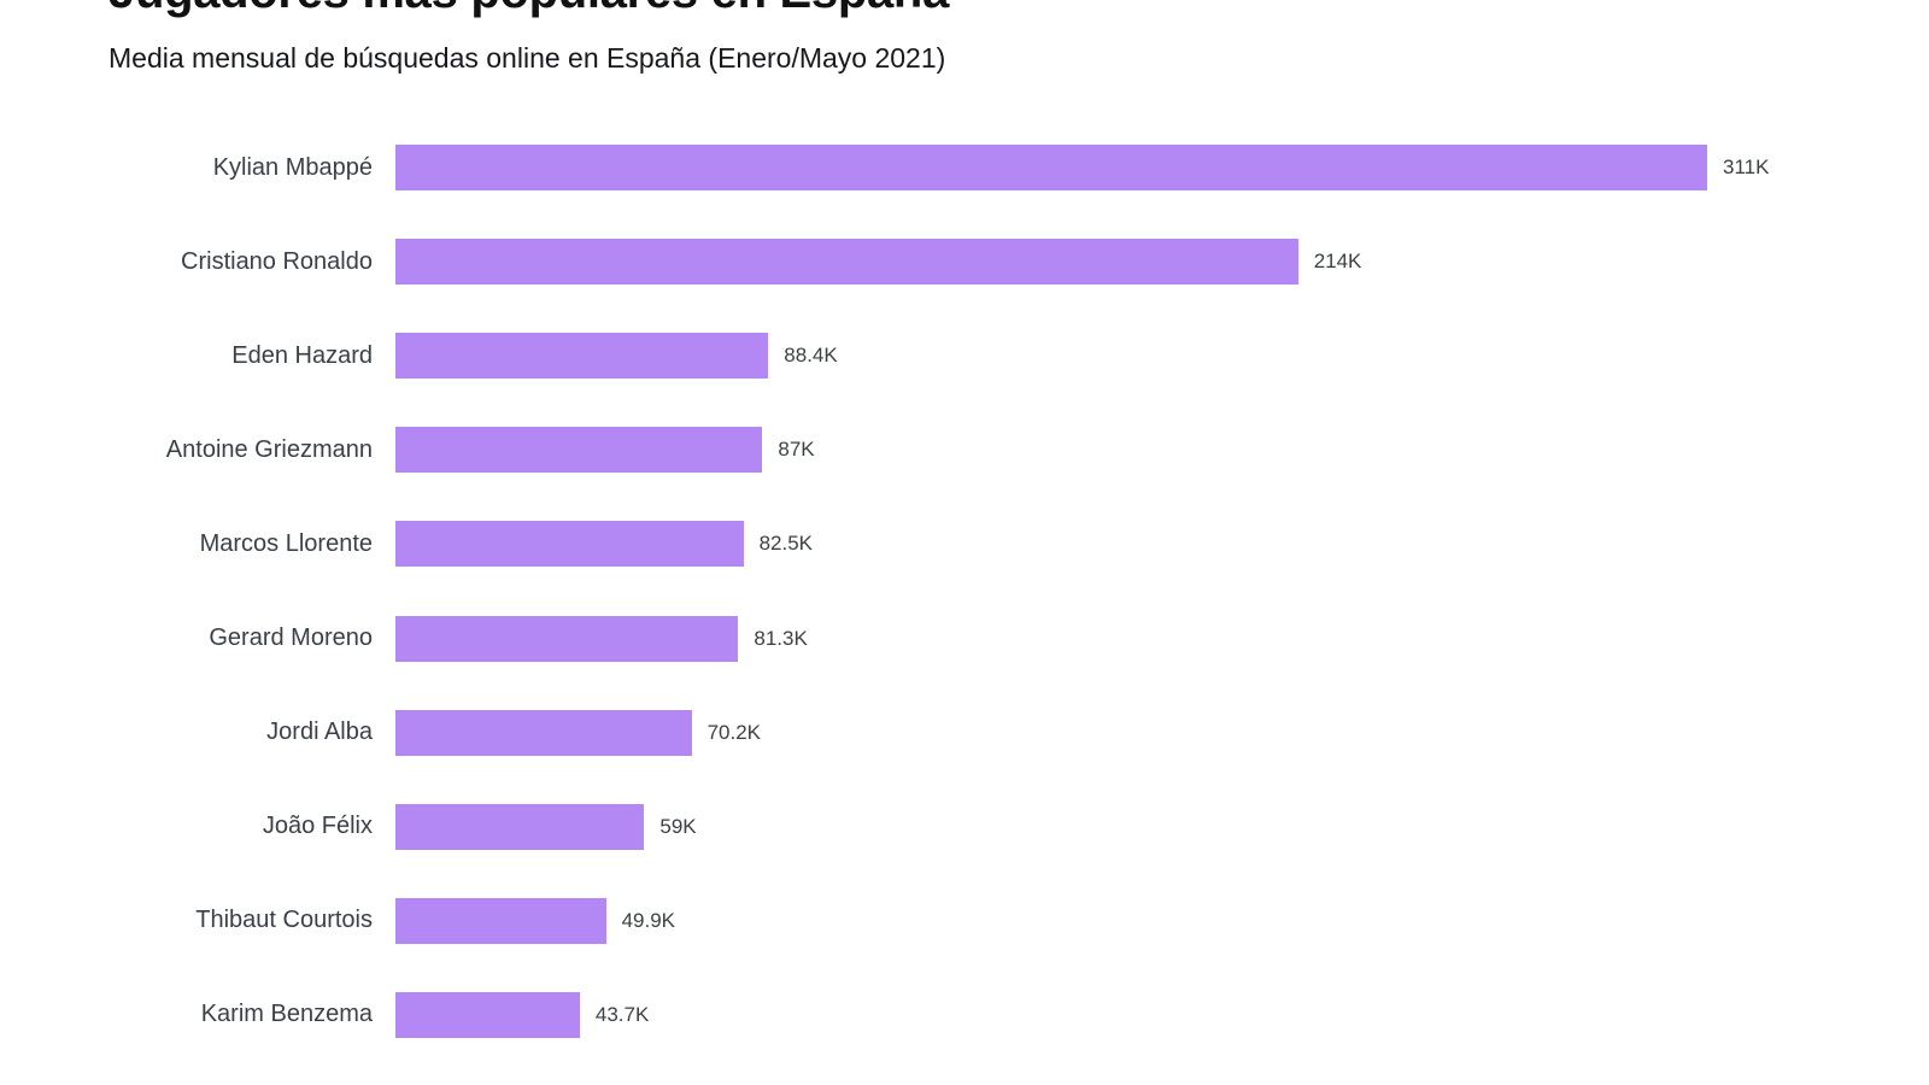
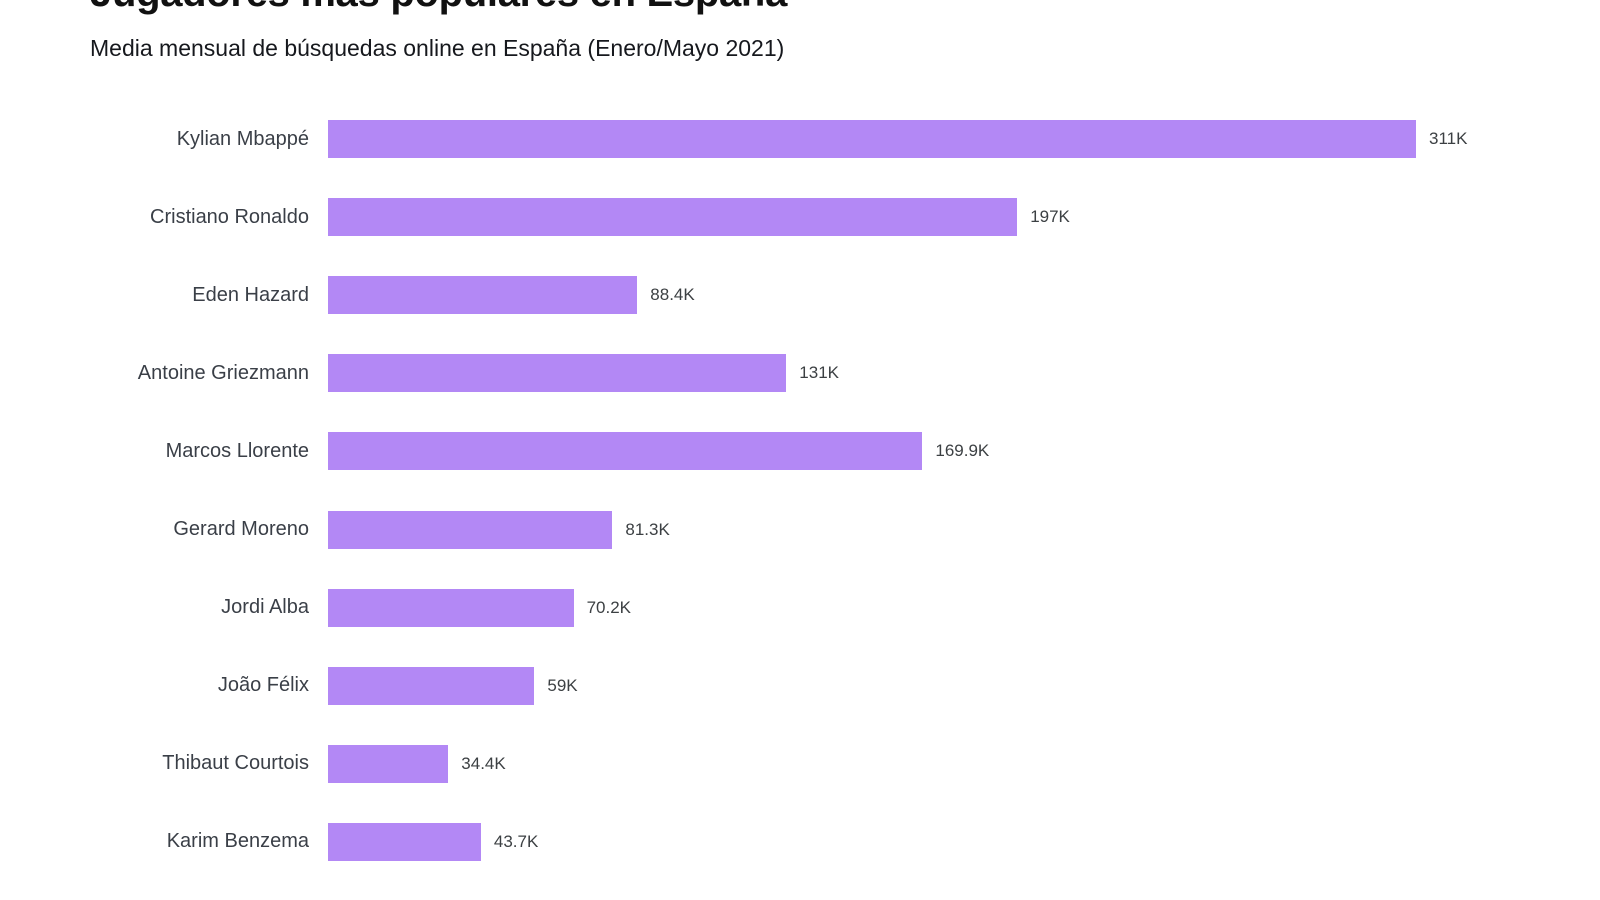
Cristiano Ronaldo: 214K -> 197K
Antoine Griezmann: 87K -> 131K
Marcos Llorente: 82.5K -> 169.9K
Thibaut Courtois: 49.9K -> 34.4K
